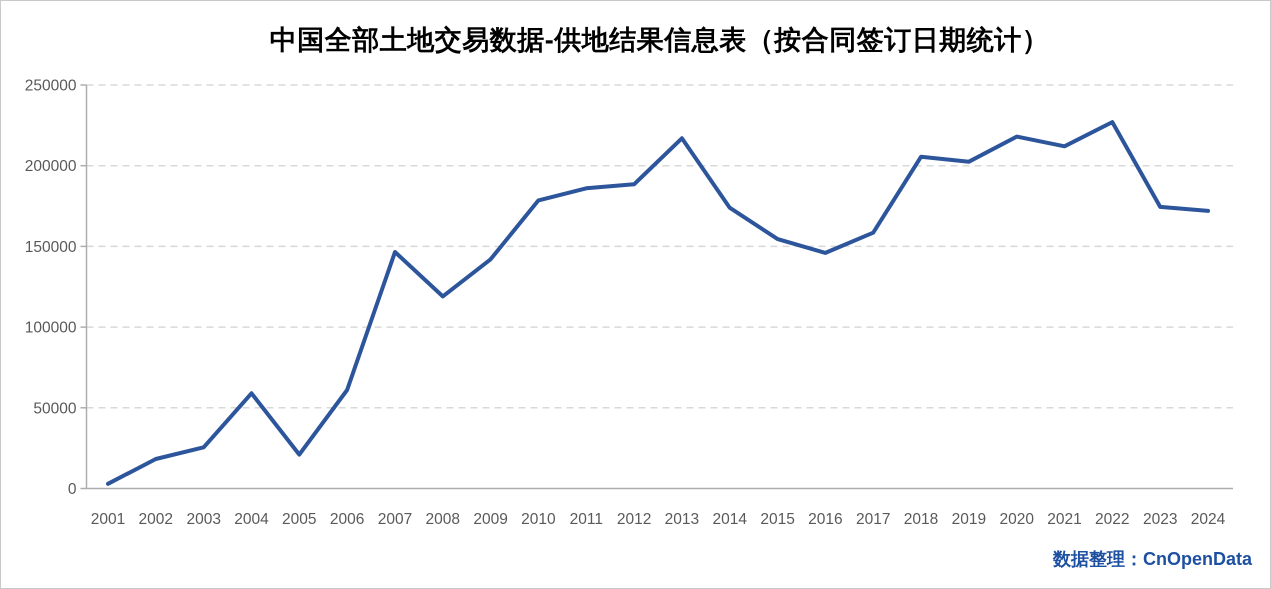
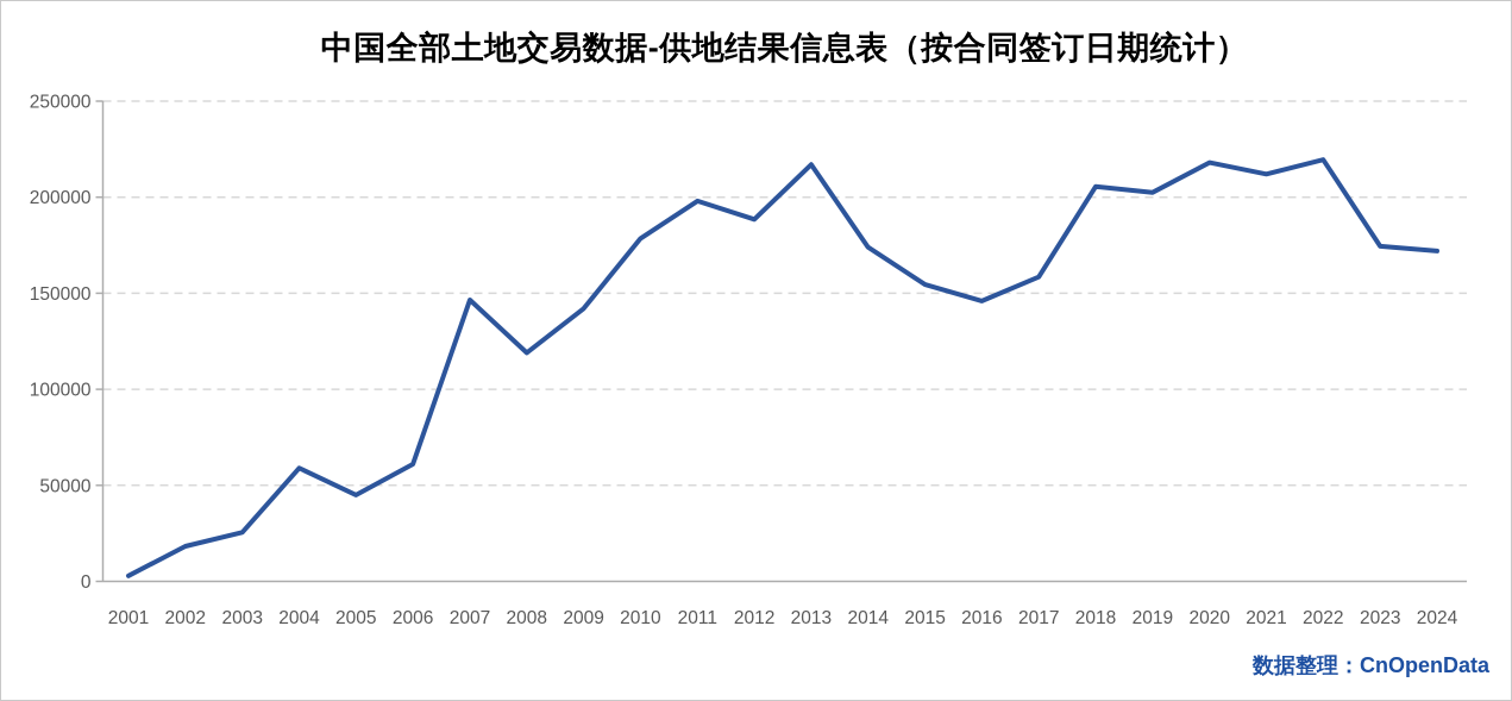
2005: 21000 -> 45000
2011: 186000 -> 198000
2022: 227000 -> 220000
